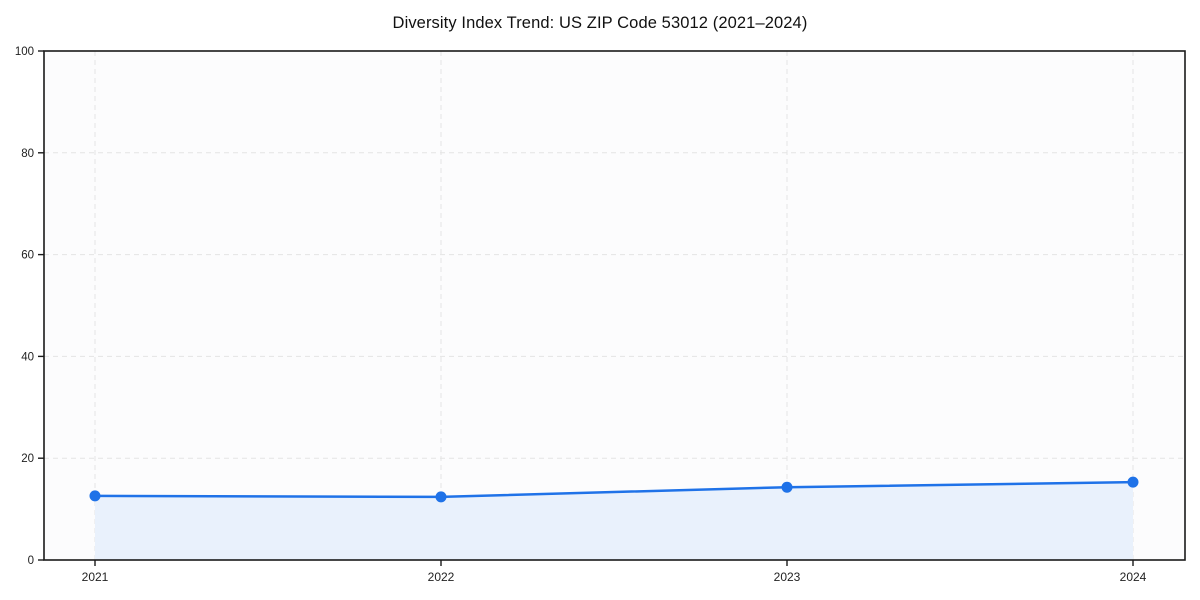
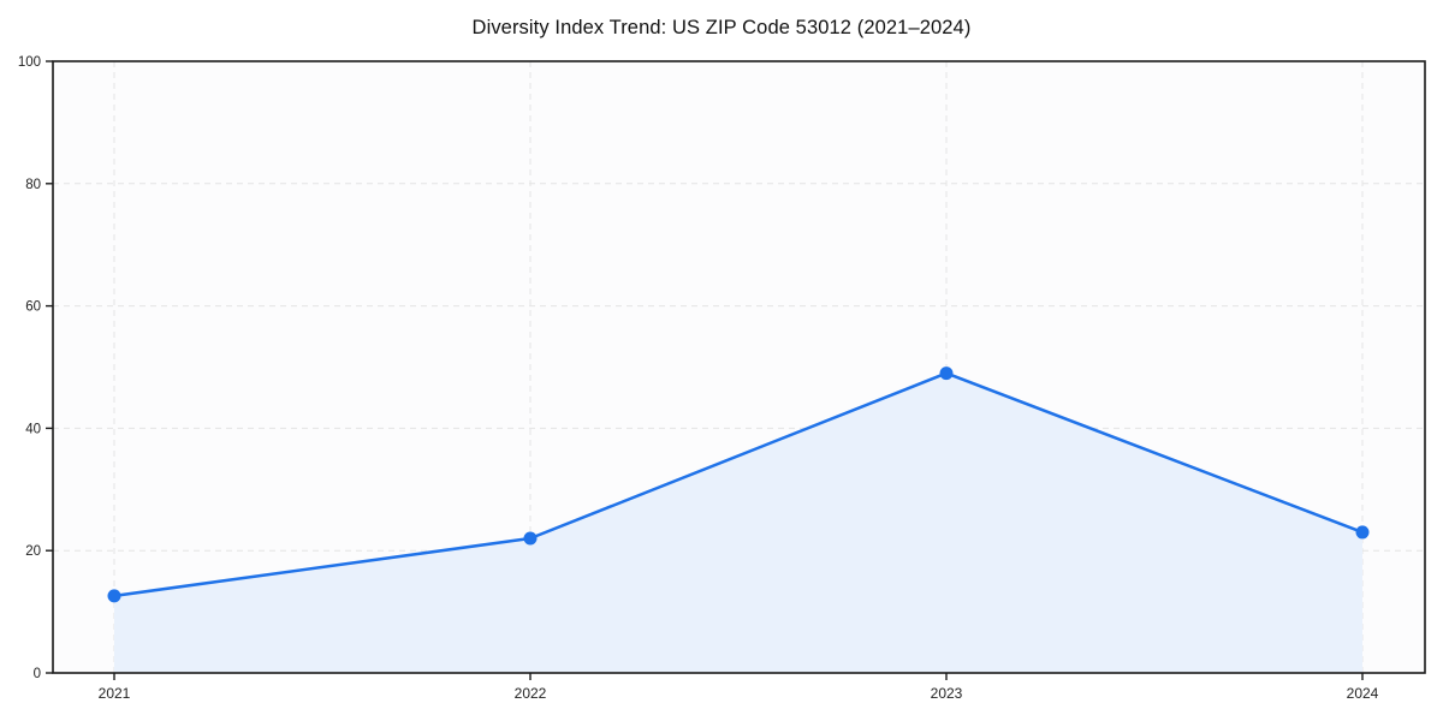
2022: 12 -> 22
2023: 14 -> 49
2024: 15 -> 23
